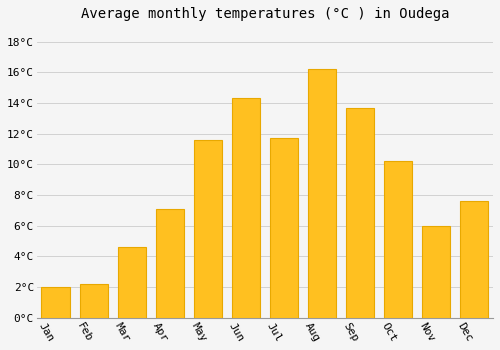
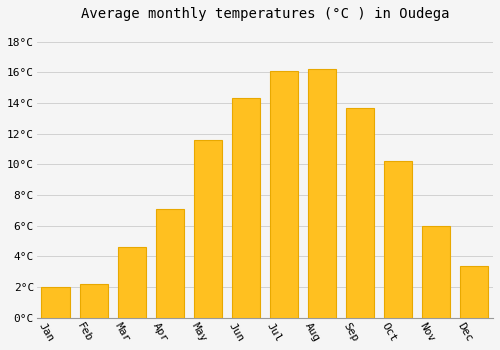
Jul: 11.7°C -> 16.1°C
Dec: 7.6°C -> 3.4°C
